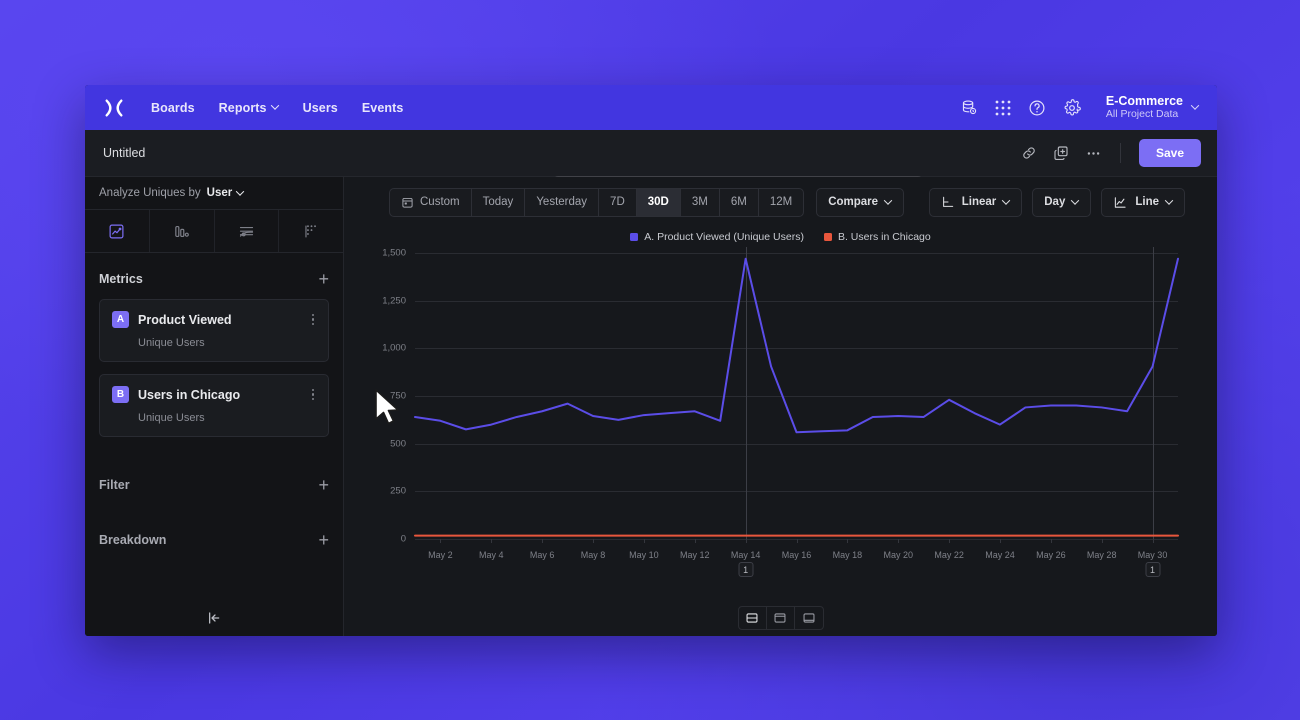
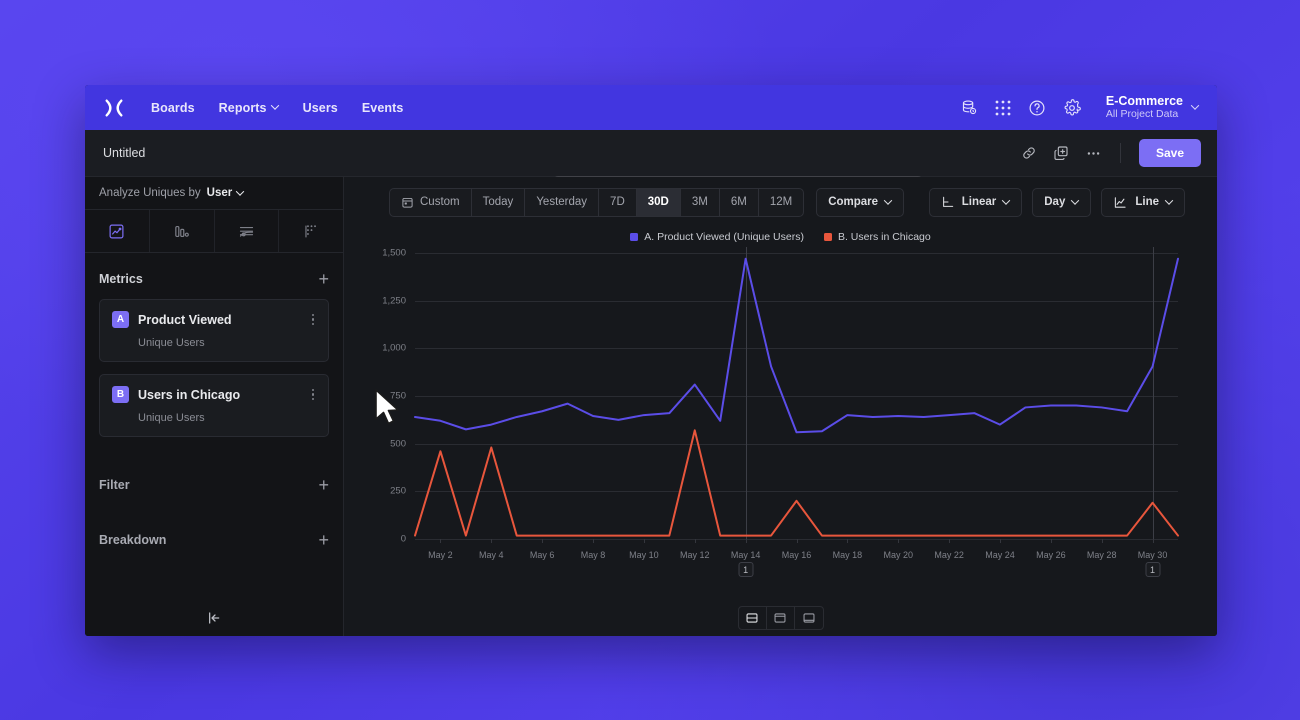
B. Users in Chicago/May 2: 20 -> 460
B. Users in Chicago/May 4: 20 -> 480
A. Product Viewed (Unique Users)/May 12: 670 -> 810
B. Users in Chicago/May 12: 20 -> 570
B. Users in Chicago/May 16: 20 -> 200
A. Product Viewed (Unique Users)/May 18: 570 -> 650
A. Product Viewed (Unique Users)/May 22: 730 -> 650
B. Users in Chicago/May 30: 20 -> 190
